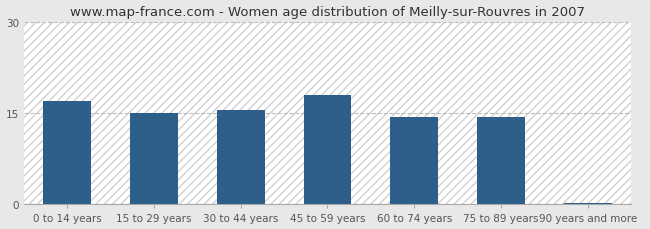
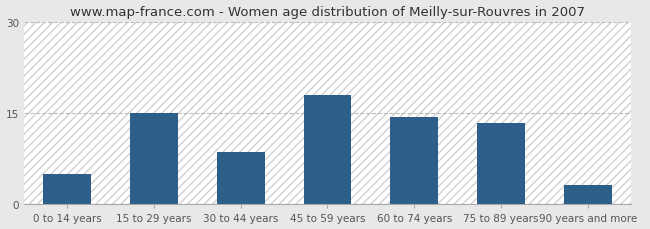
0 to 14 years: 17.0 -> 5.0
30 to 44 years: 15.5 -> 8.6
75 to 89 years: 14.3 -> 13.4
90 years and more: 0.3 -> 3.2
